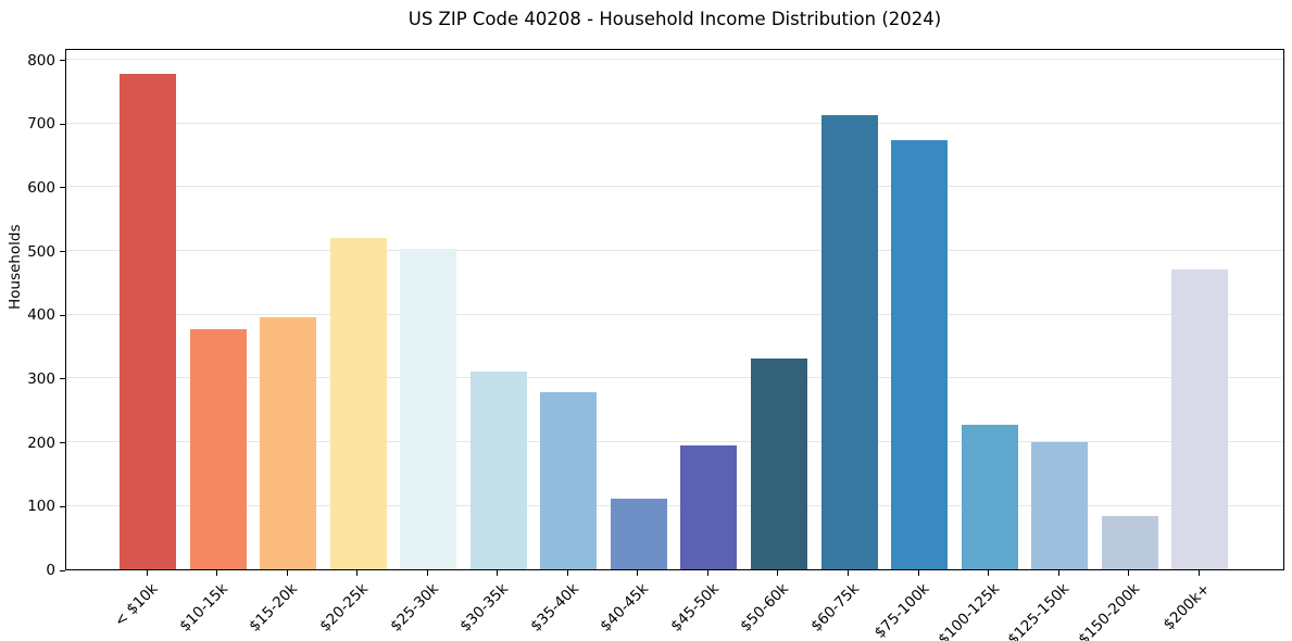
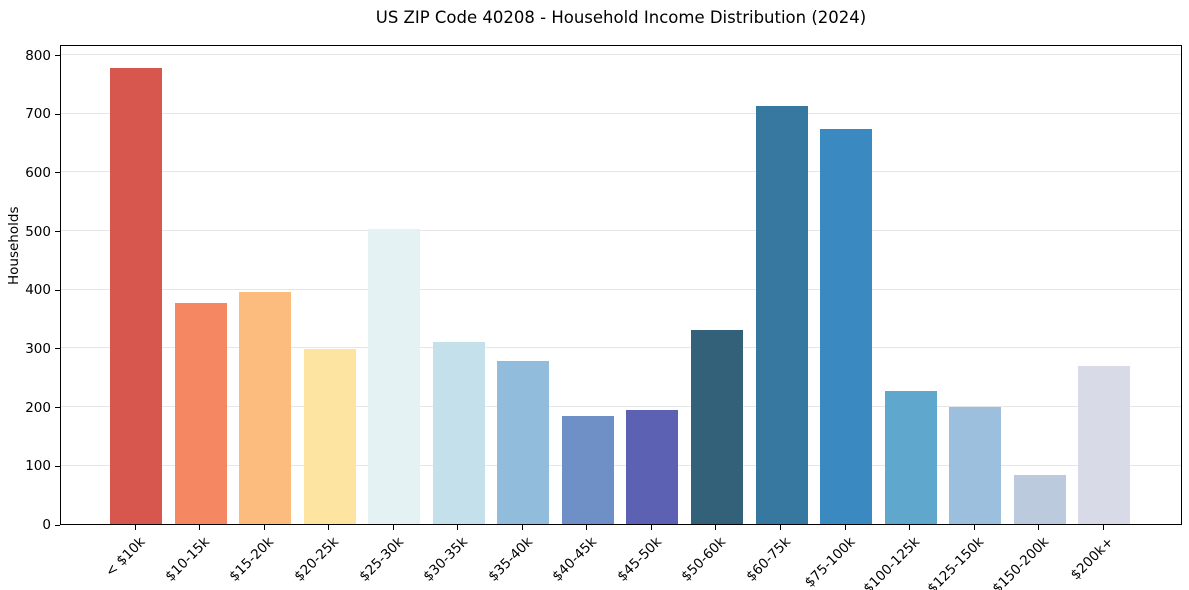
$20-25k: 520 -> 300
$40-45k: 110 -> 180
$200k+: 470 -> 270
